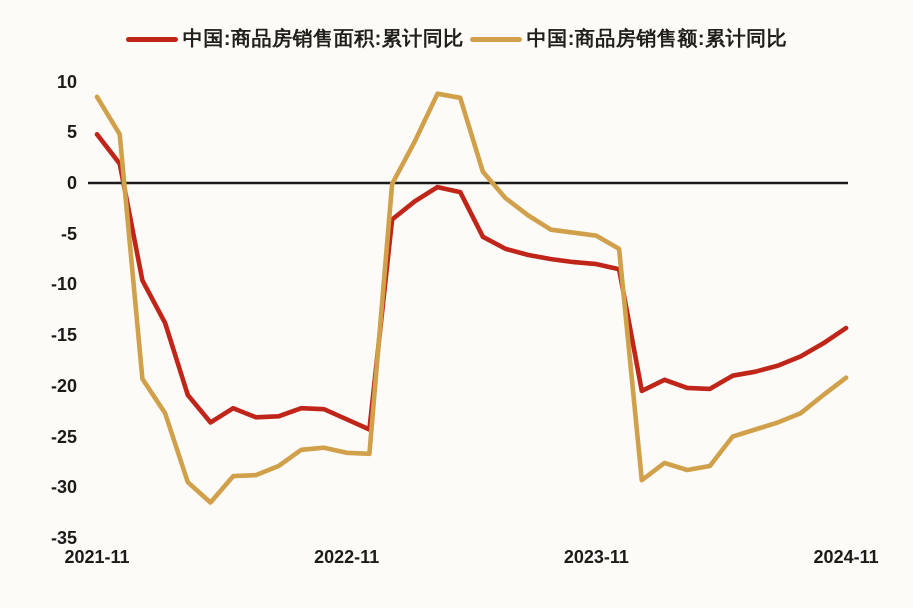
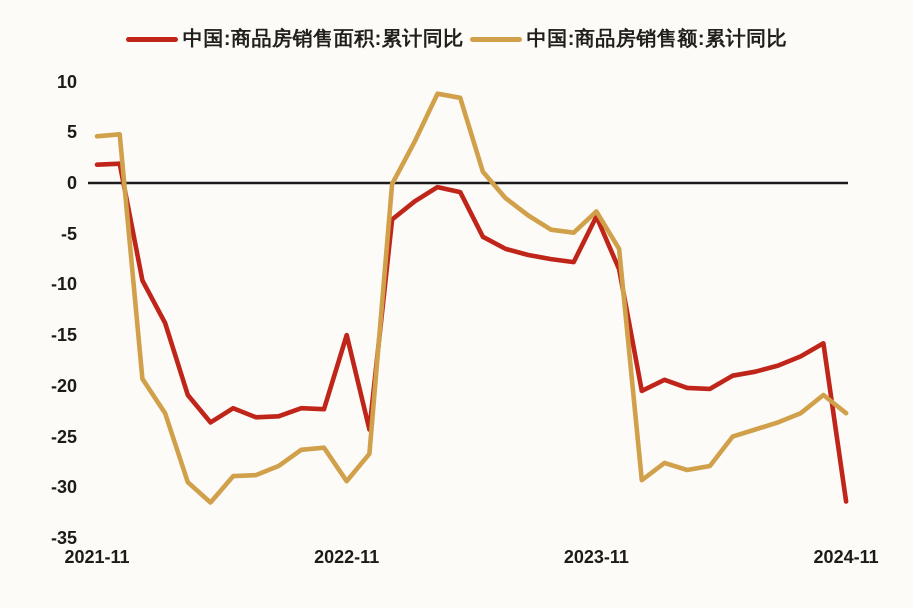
中国:商品房销售面积:累计同比/2021-11: 4.8 -> 1.8
中国:商品房销售额:累计同比/2021-11: 8.5 -> 4.6
中国:商品房销售面积:累计同比/2022-11: -23.3 -> -15.0
中国:商品房销售额:累计同比/2022-11: -26.6 -> -29.4
中国:商品房销售面积:累计同比/2023-11: -8.0 -> -3.3
中国:商品房销售额:累计同比/2023-11: -5.2 -> -2.8
中国:商品房销售面积:累计同比/2024-11: -14.3 -> -31.4
中国:商品房销售额:累计同比/2024-11: -19.2 -> -22.7
